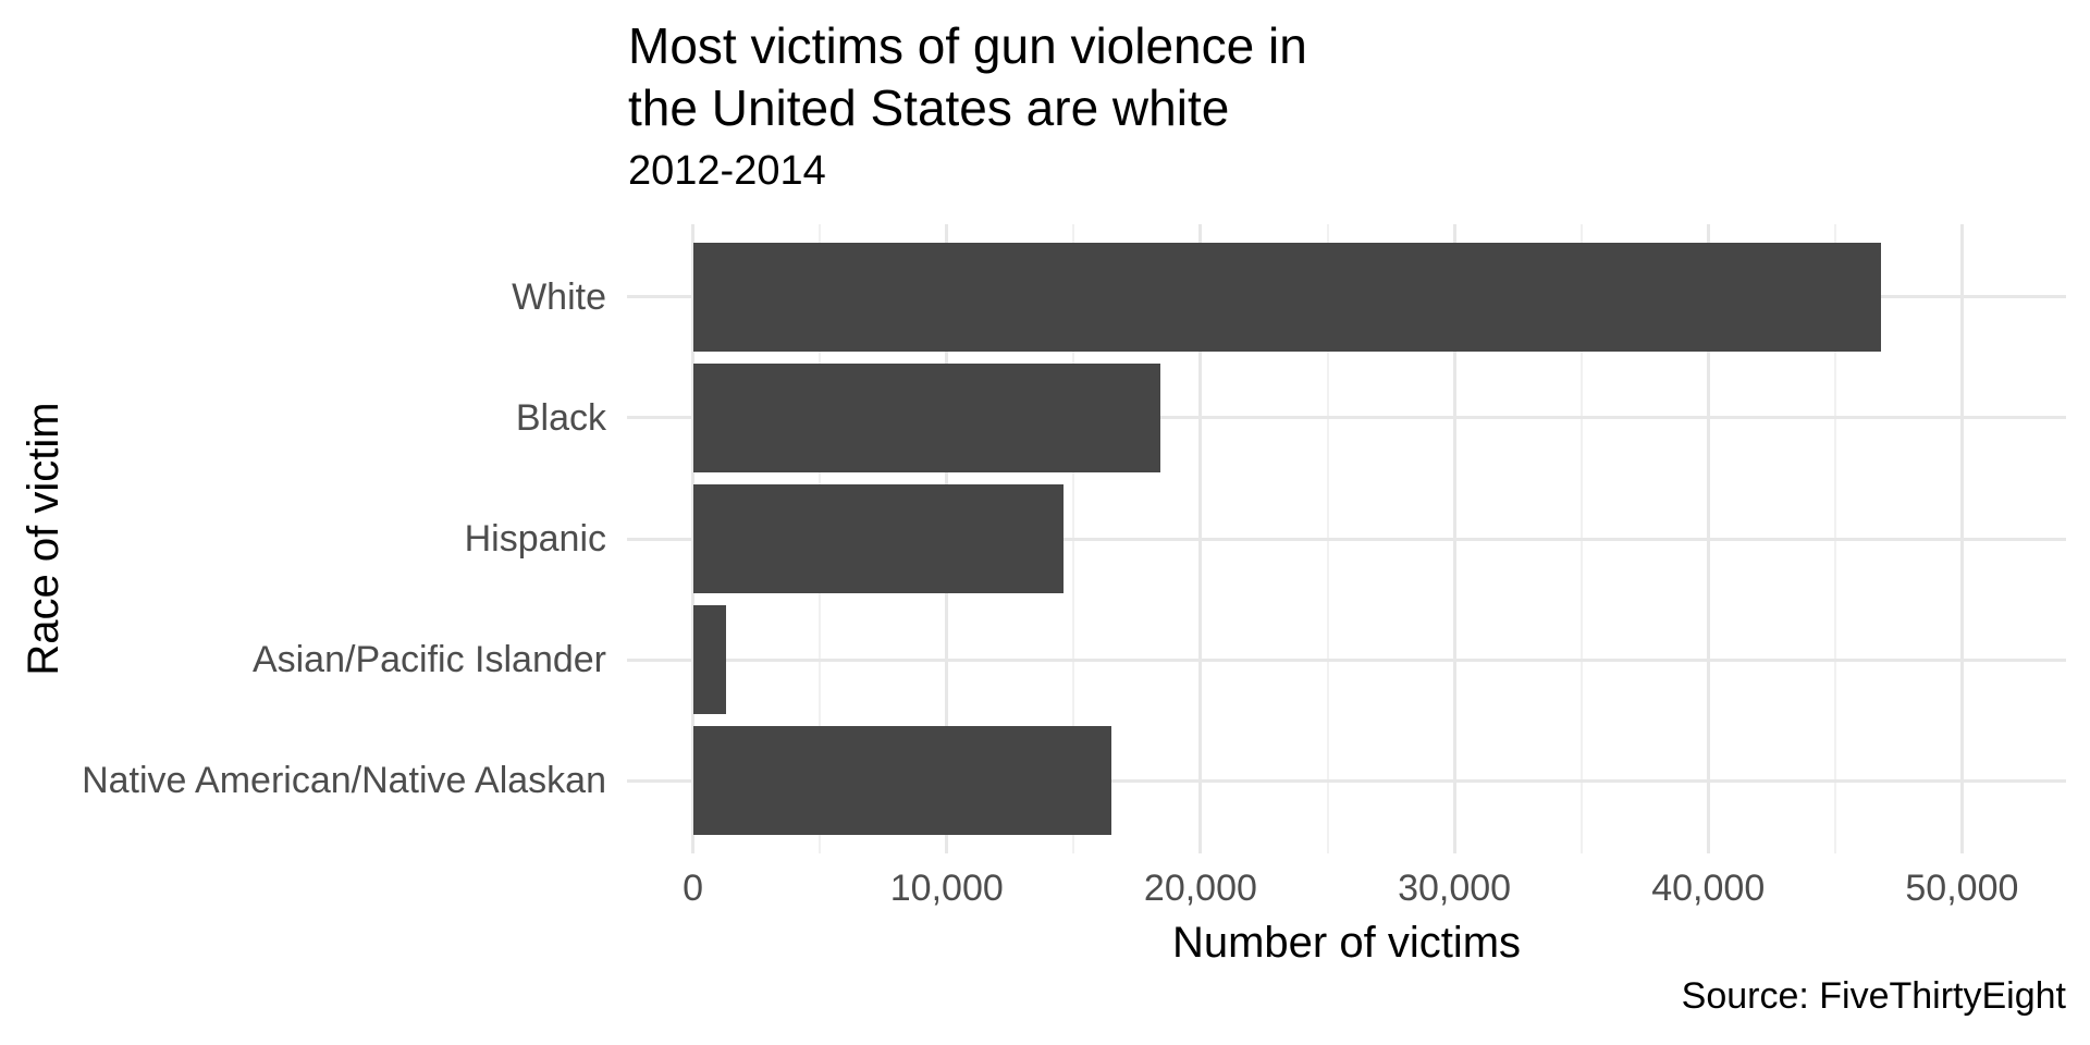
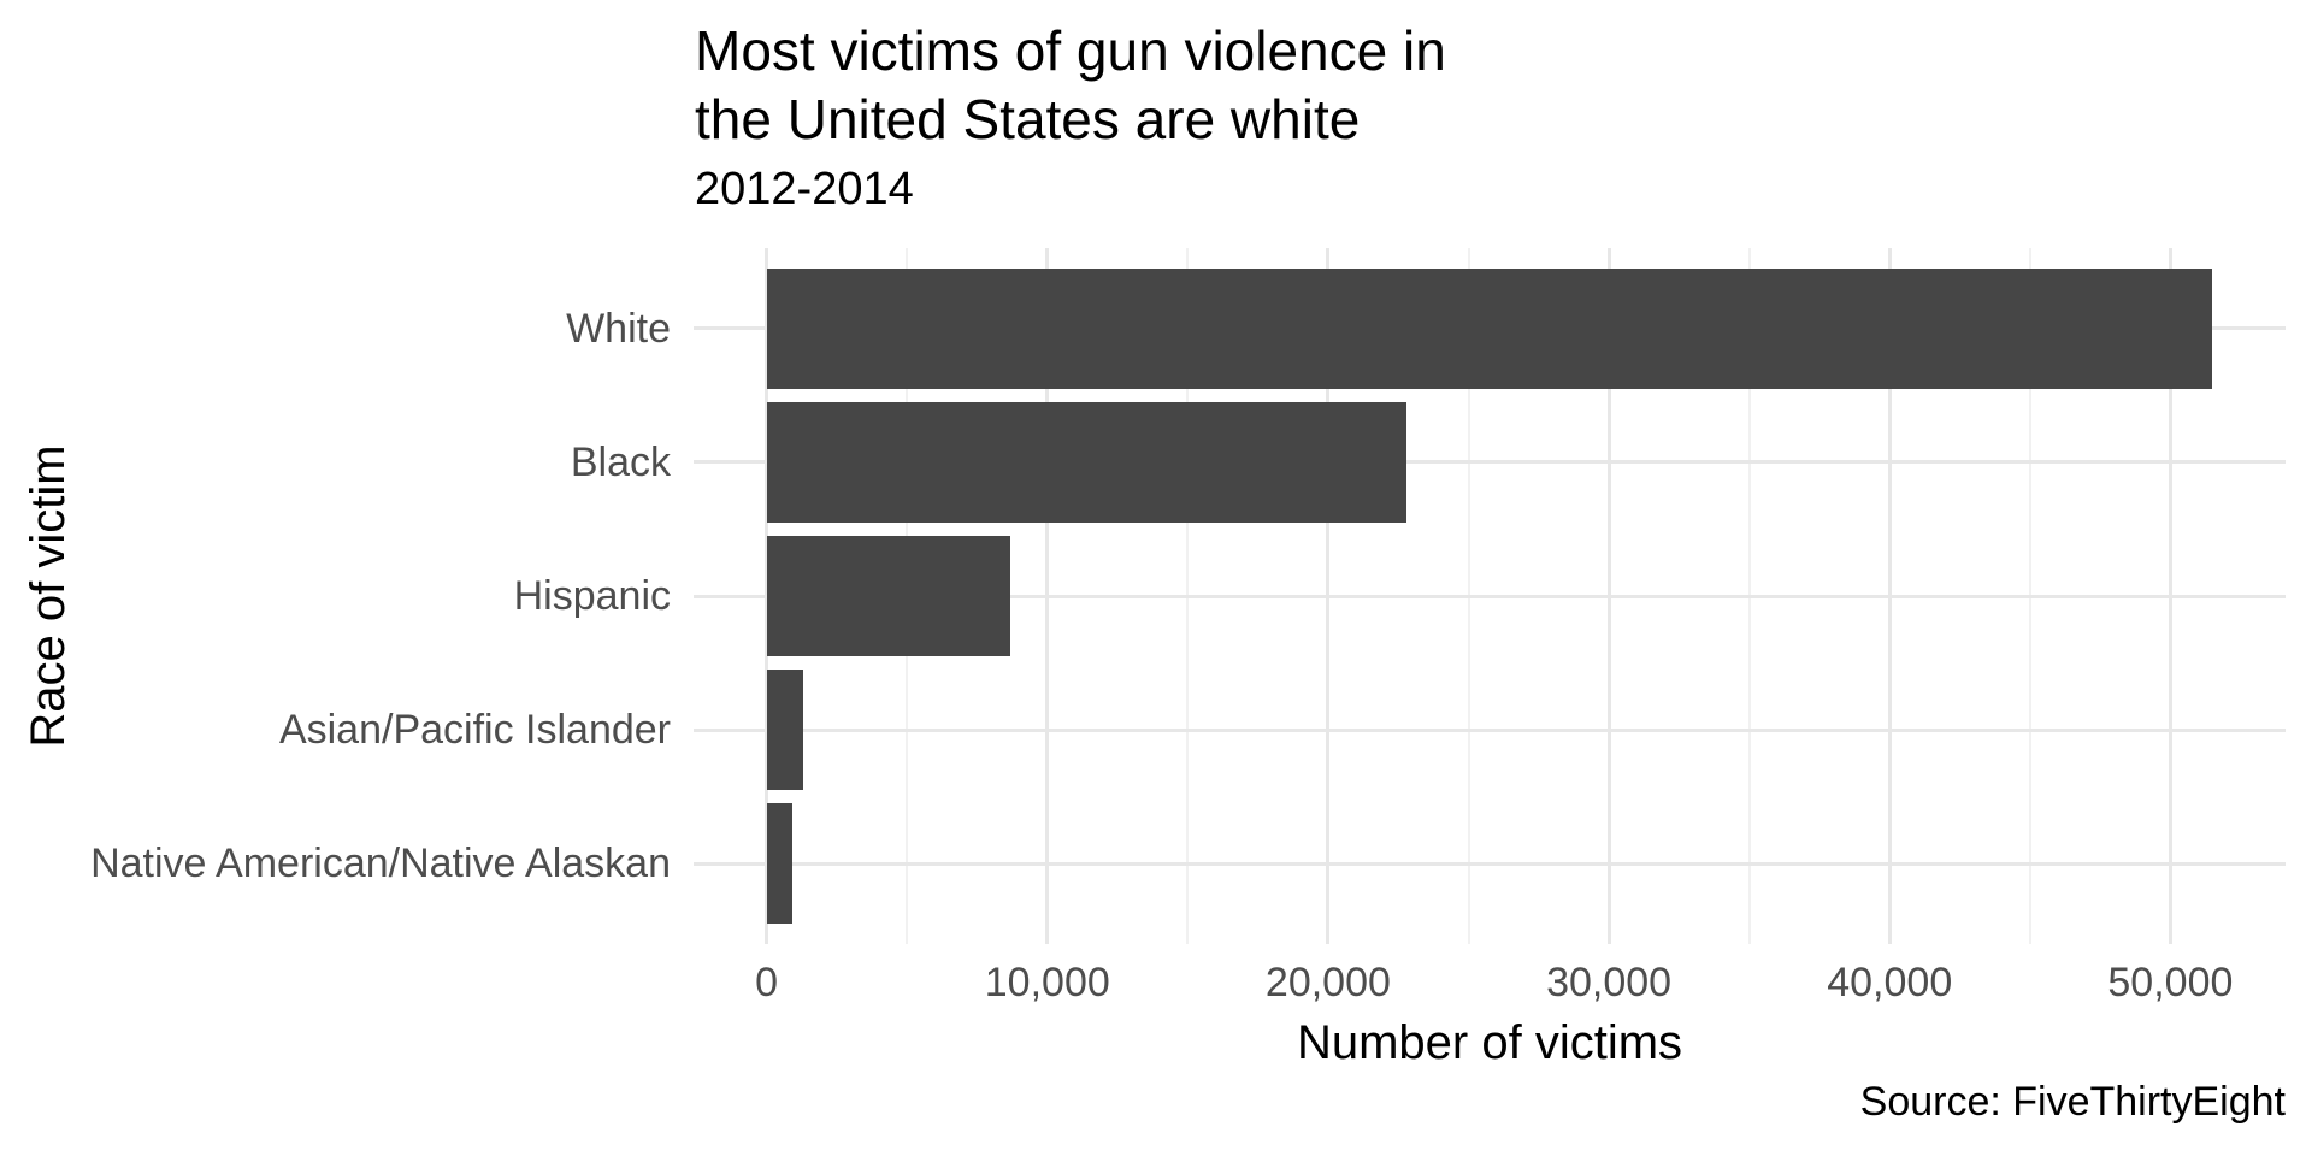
White: 46800 -> 51500
Black: 18400 -> 22800
Hispanic: 14600 -> 8700
Native American/Native Alaskan: 16500 -> 900
